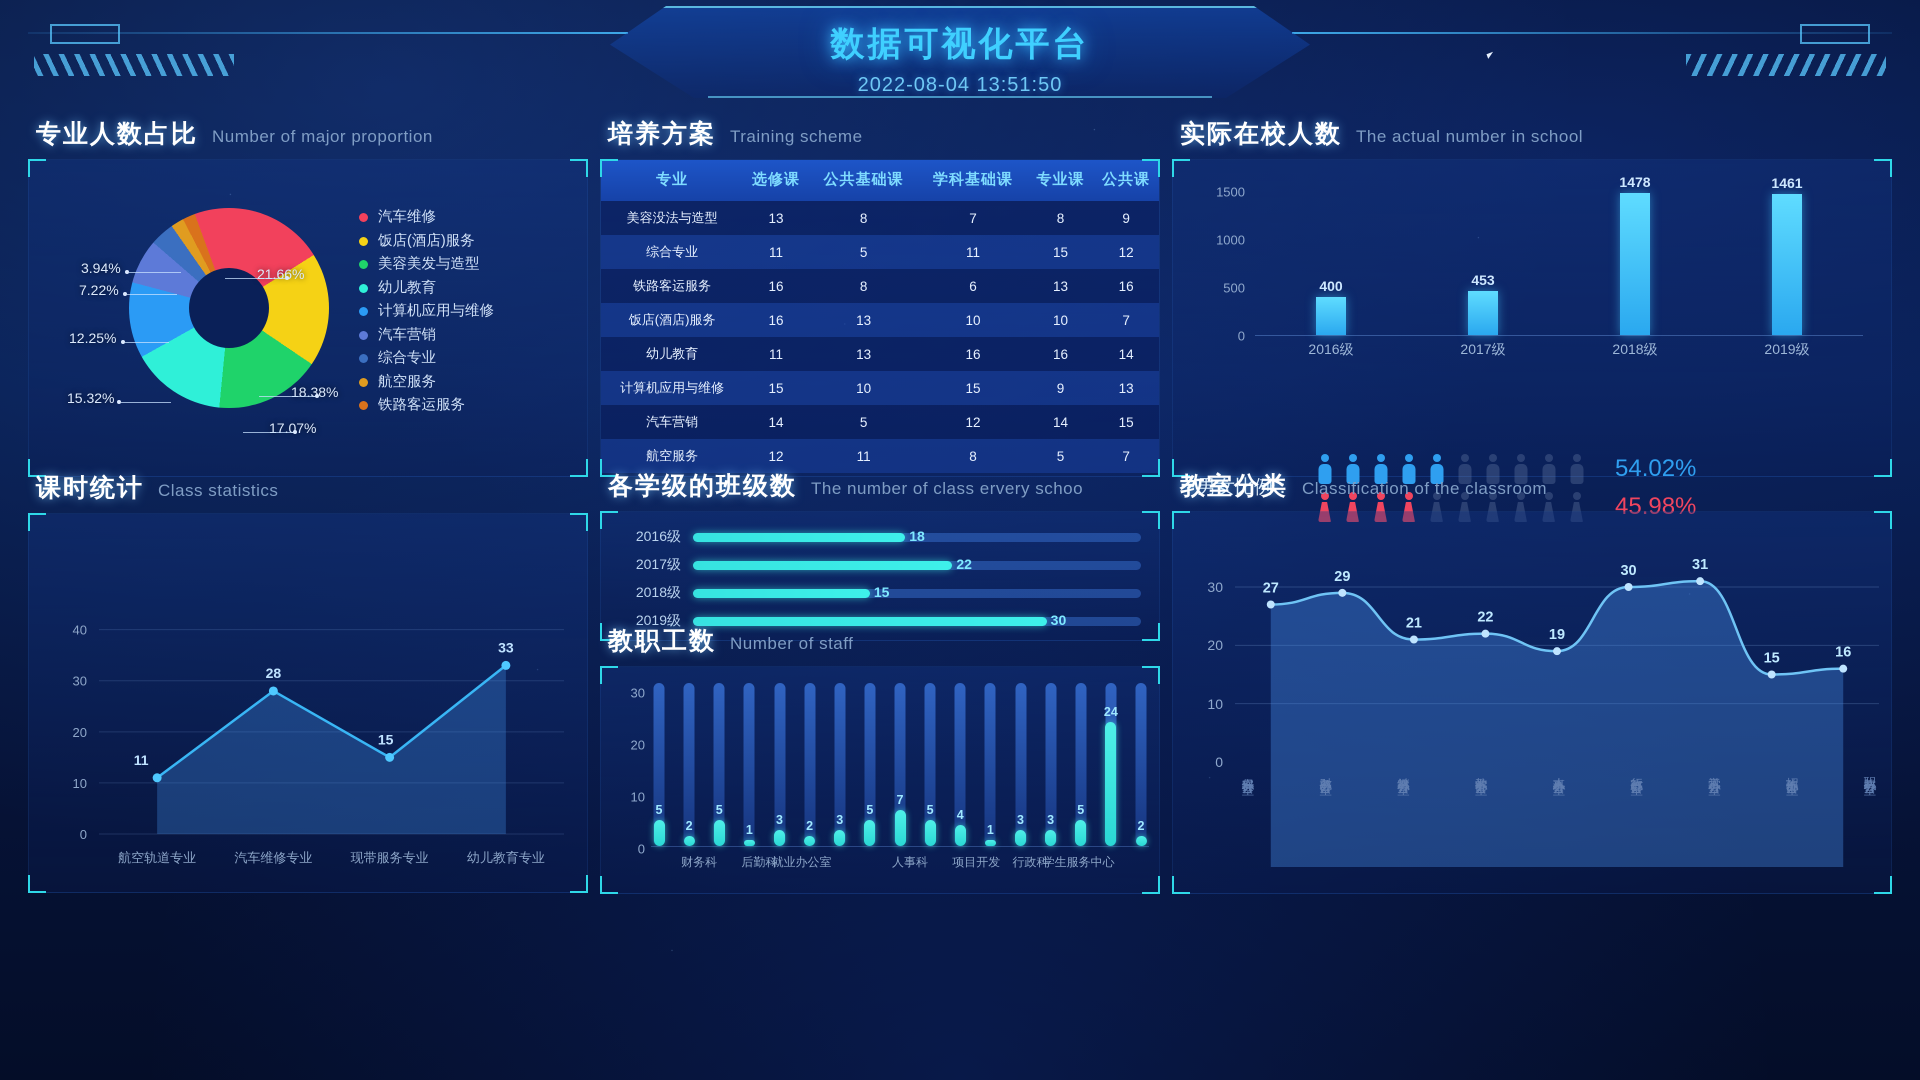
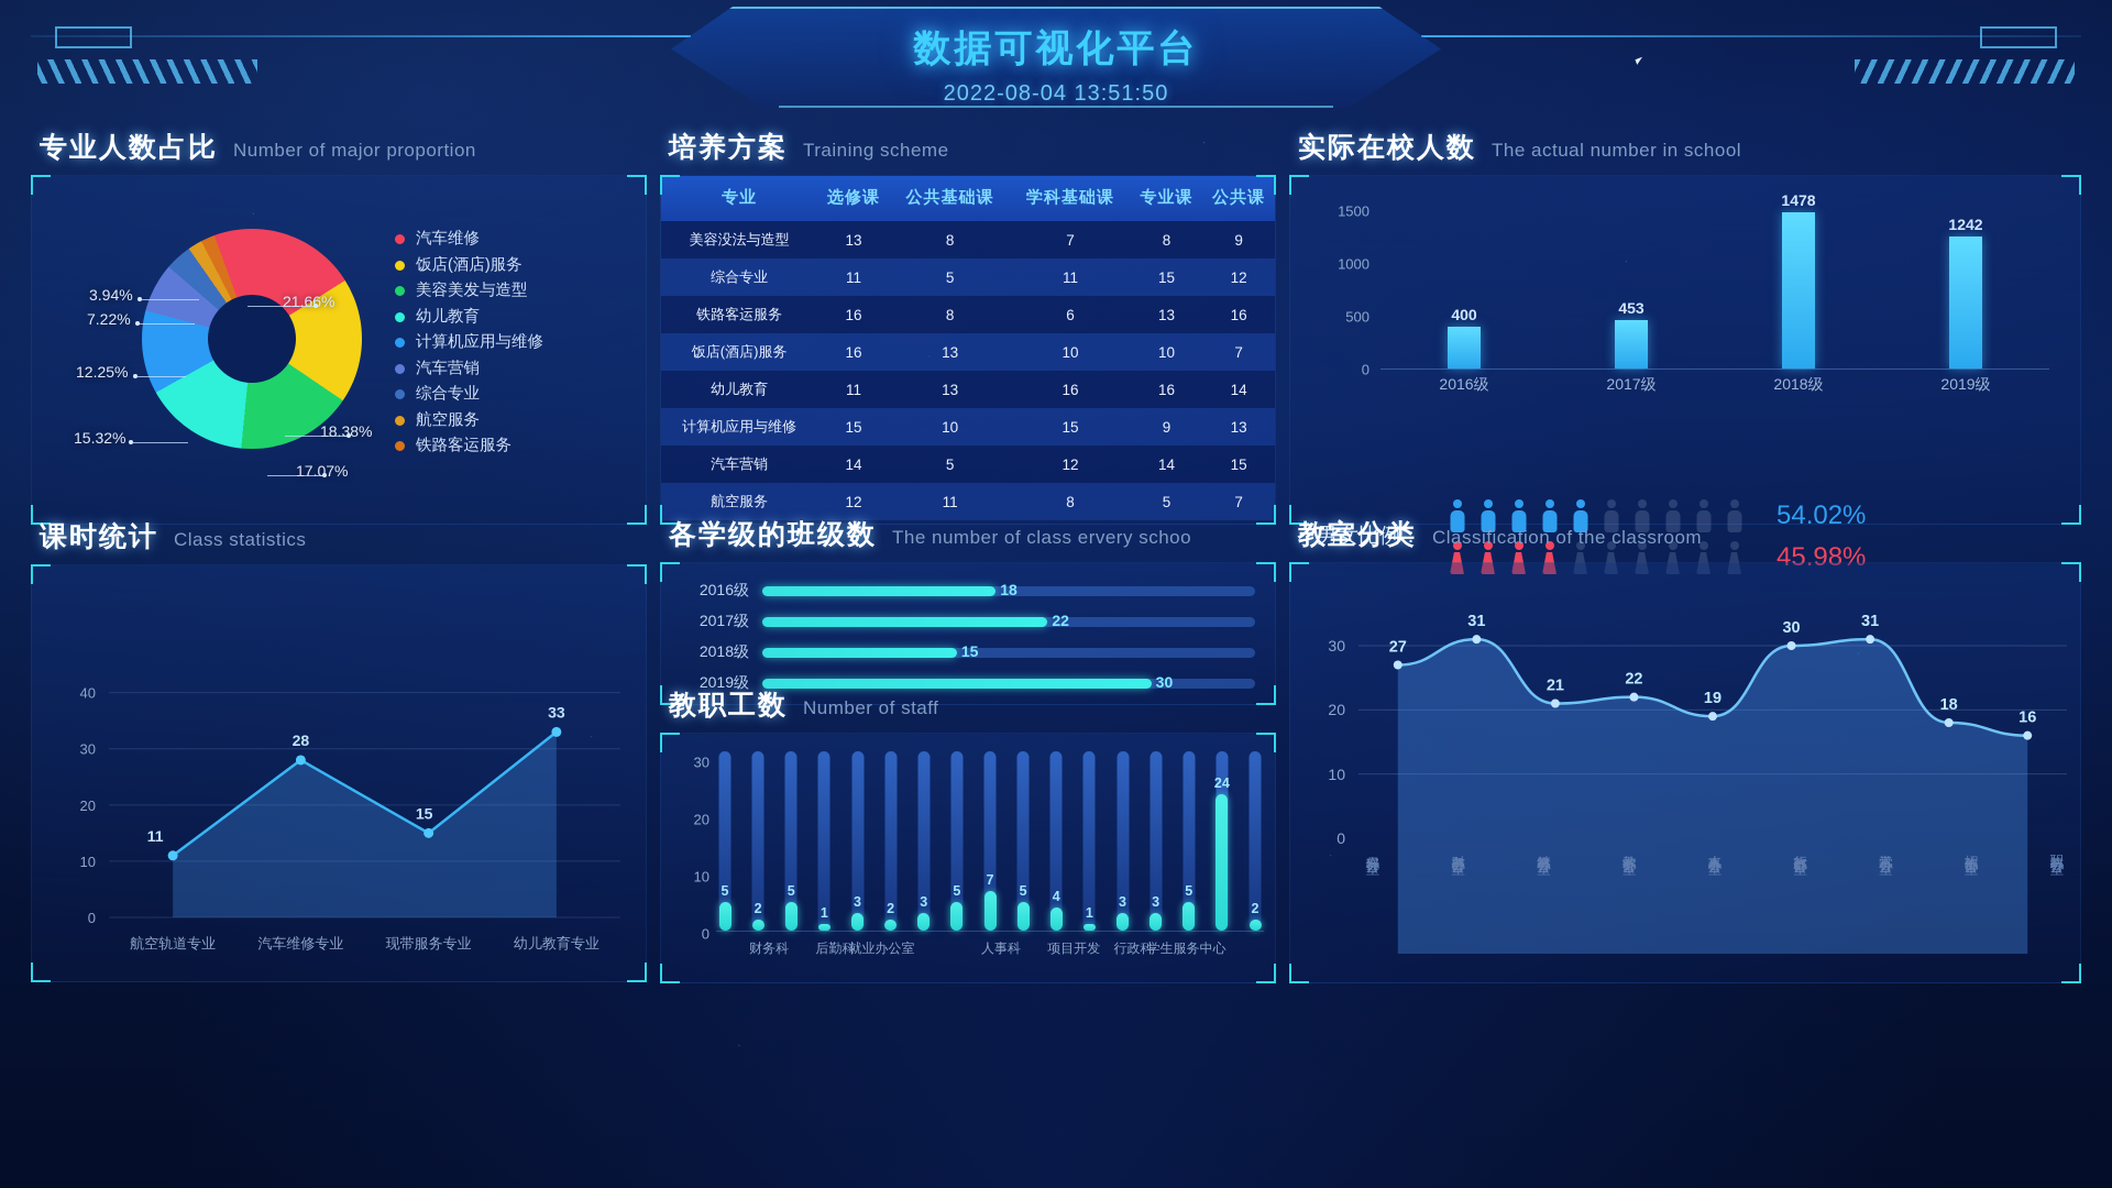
实际在校人数/2019级: 1461 -> 1242
教室分类/财务部办公室: 29 -> 31
教室分类/招生部办公室: 15 -> 18
